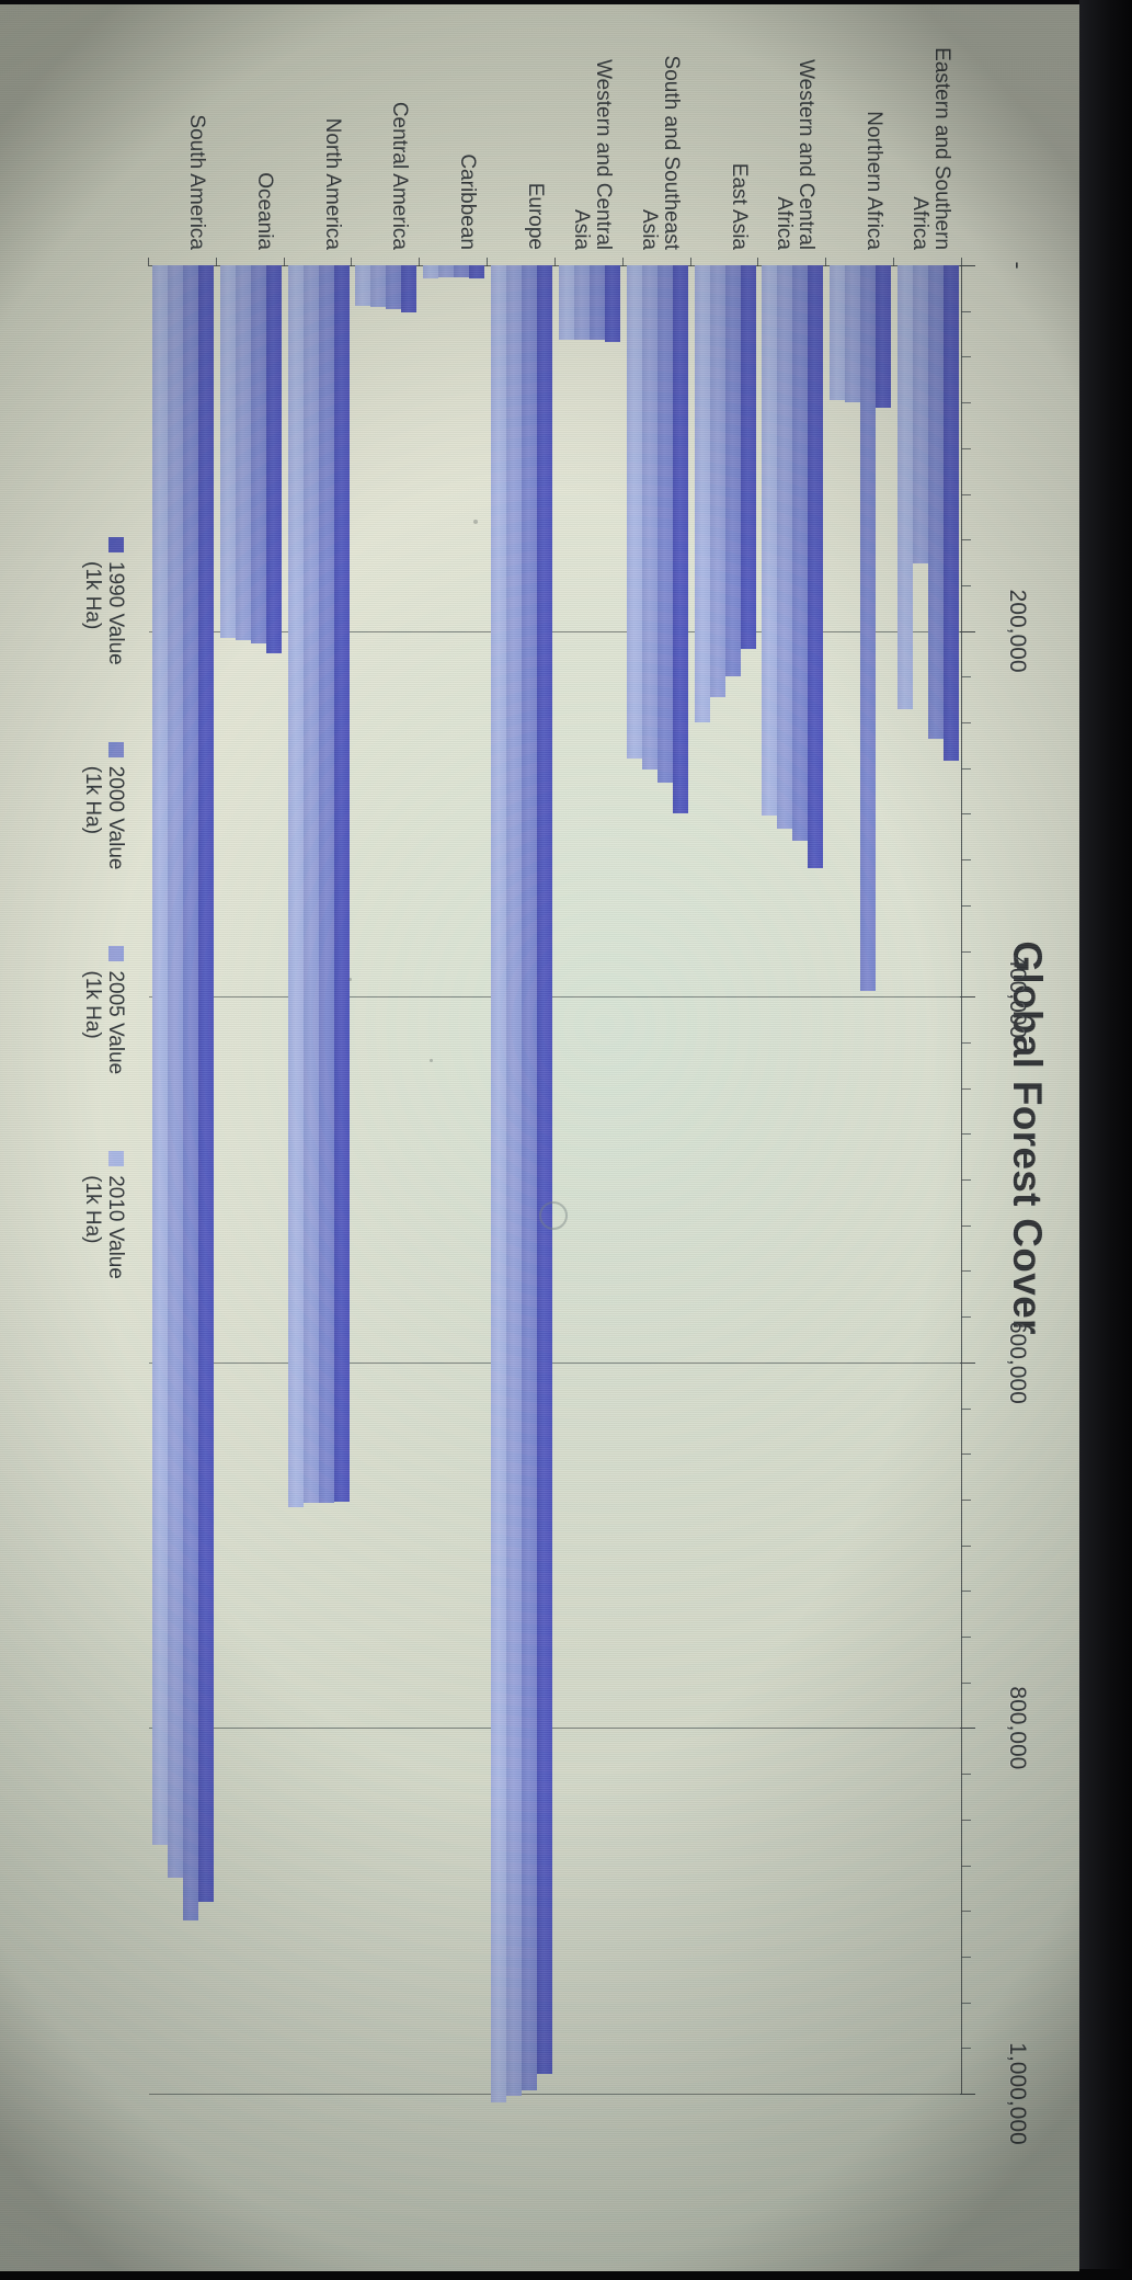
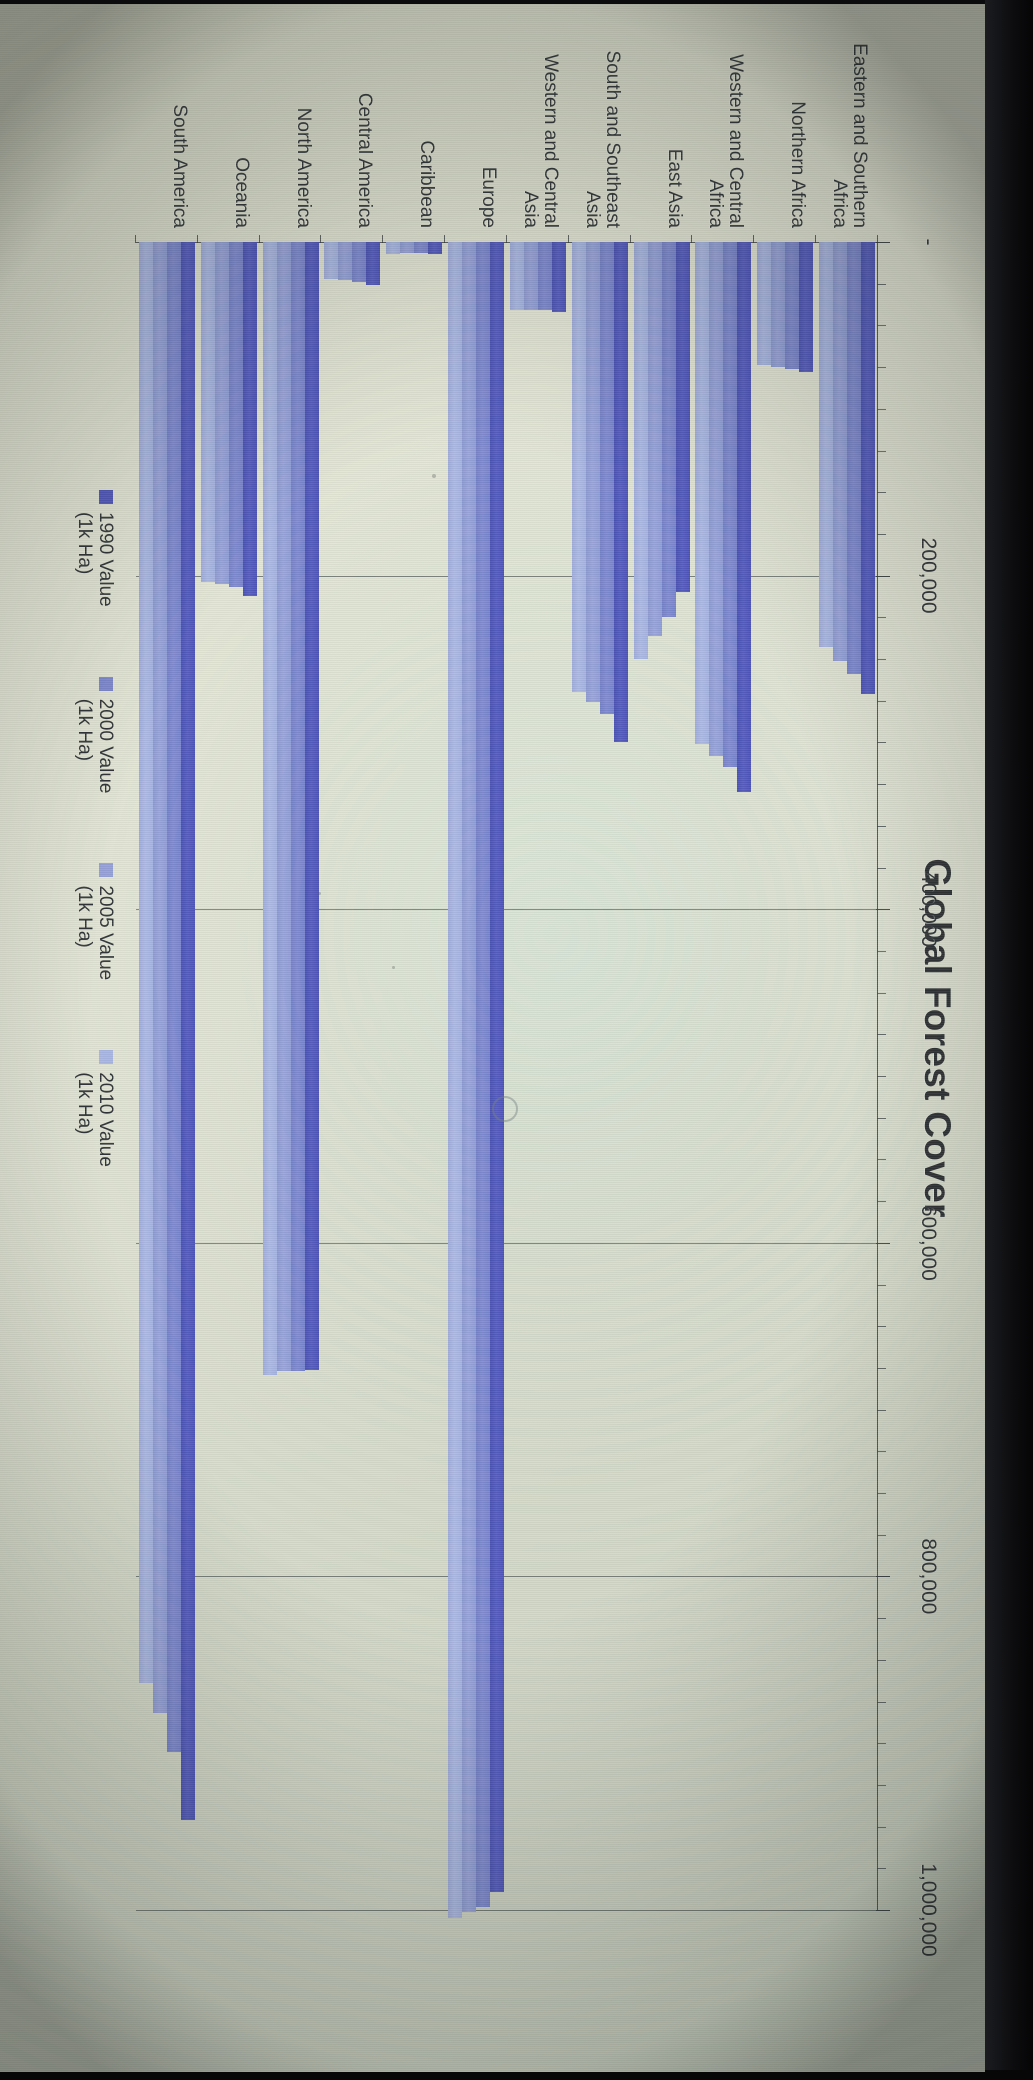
2005 Value (1k Ha)/Eastern and Southern Africa: 163000 -> 251000
2000 Value (1k Ha)/Northern Africa: 397000 -> 76000
1990 Value (1k Ha)/South America: 895000 -> 946000
